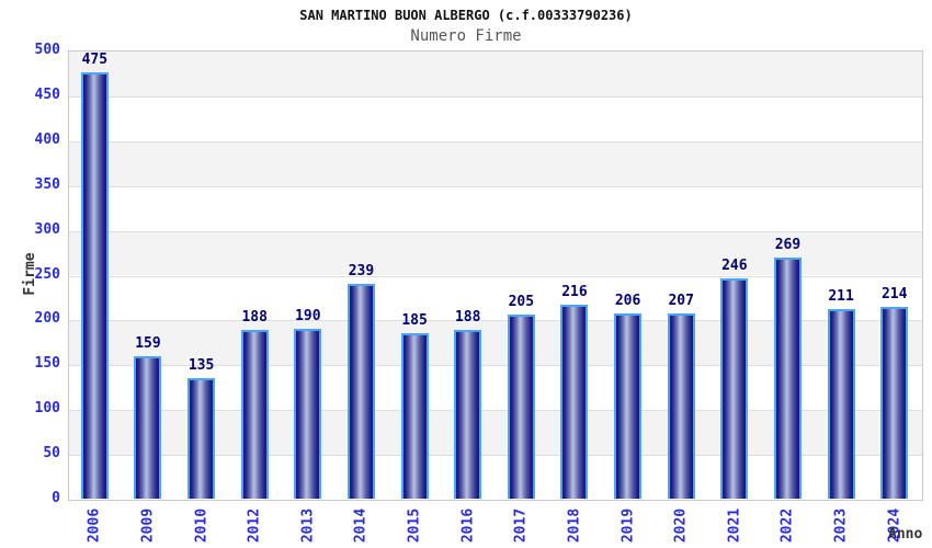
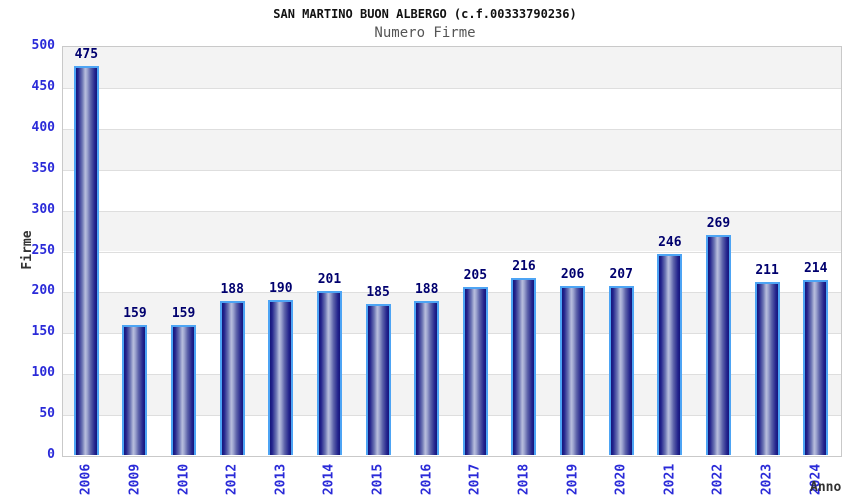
2010: 135 -> 159
2014: 239 -> 201
